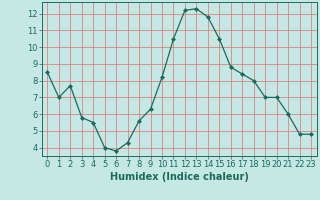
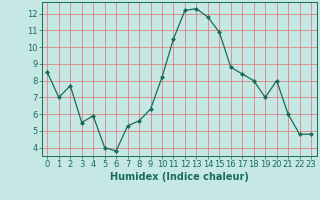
3: 5.8 -> 5.5
4: 5.5 -> 5.9
7: 4.3 -> 5.3
15: 10.5 -> 10.9
20: 7.0 -> 8.0
